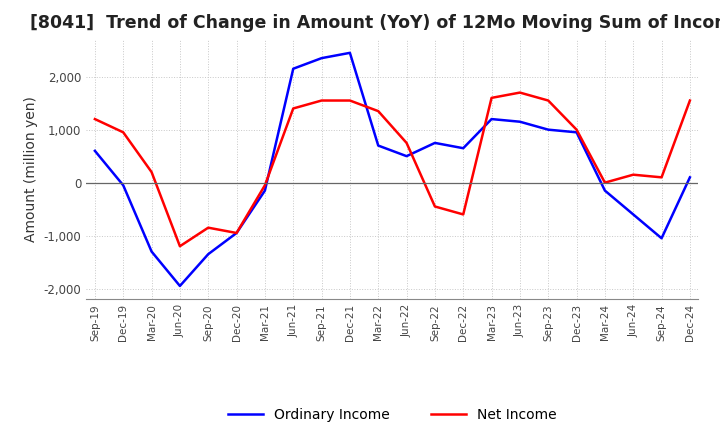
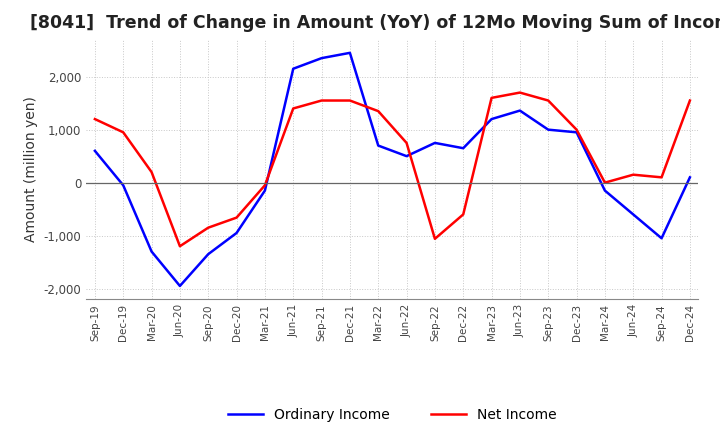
Net Income/Dec-20: -950 -> -660
Net Income/Sep-22: -450 -> -1,060
Ordinary Income/Jun-23: 1,150 -> 1,360
